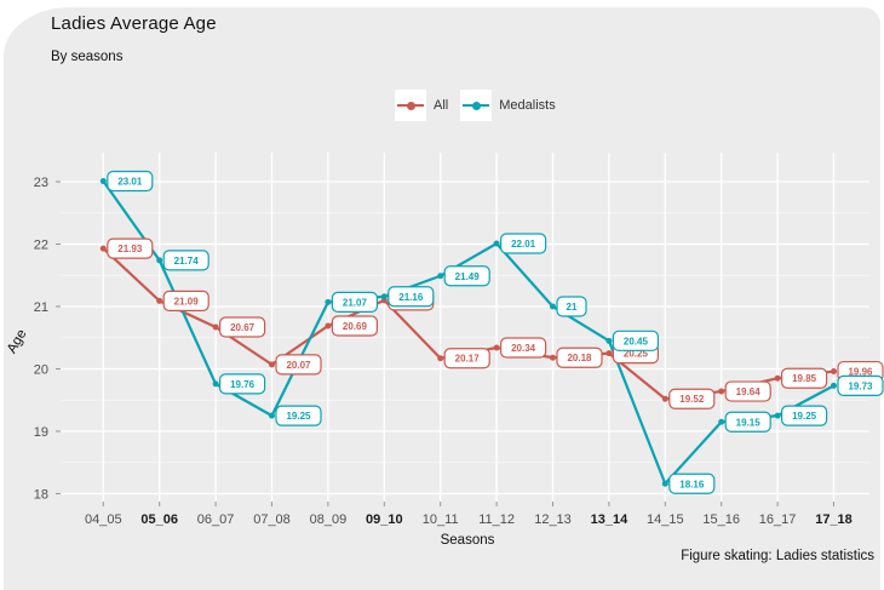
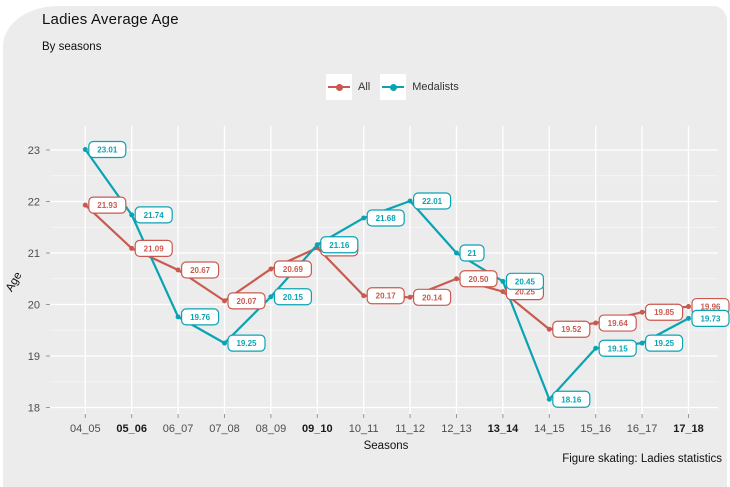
Medalists/08_09: 21.07 -> 20.15
Medalists/10_11: 21.49 -> 21.68
All/11_12: 20.34 -> 20.14
All/12_13: 20.18 -> 20.50
